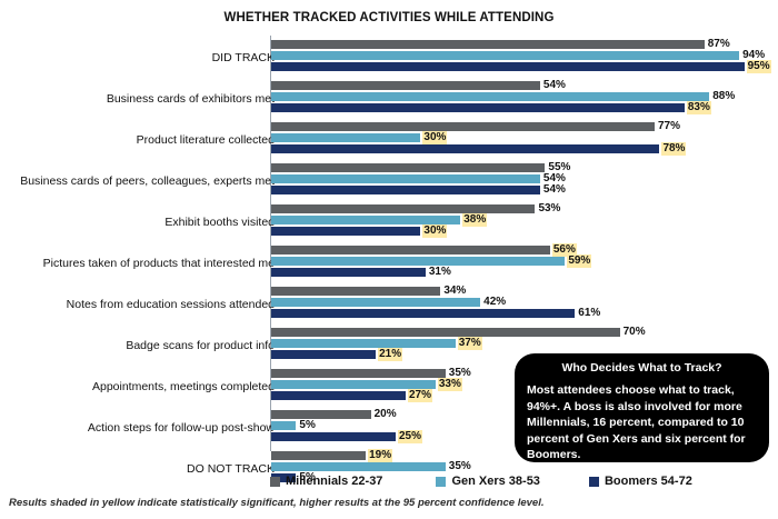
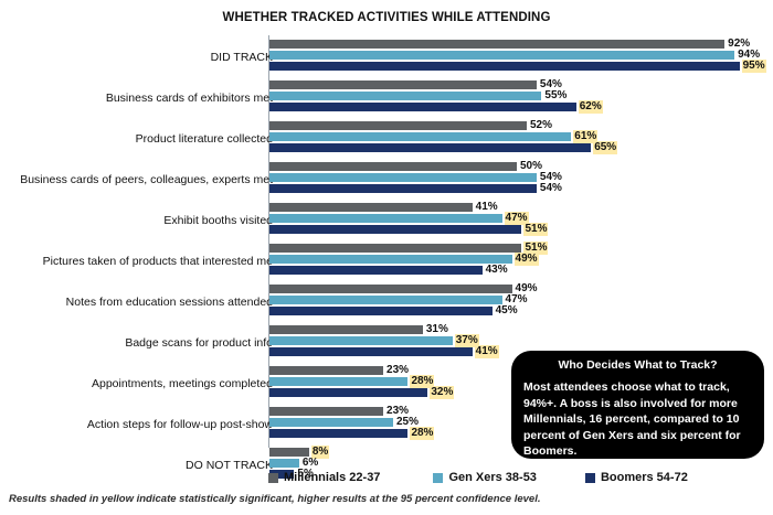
Millennials 22-37/DID TRACK: 87% -> 92%
Gen Xers 38-53/Business cards of exhibitors met: 88% -> 55%
Boomers 54-72/Business cards of exhibitors met: 83% -> 62%
Millennials 22-37/Product literature collected: 77% -> 52%
Gen Xers 38-53/Product literature collected: 30% -> 61%
Boomers 54-72/Product literature collected: 78% -> 65%
Millennials 22-37/Business cards of peers, colleagues, experts met: 55% -> 50%
Millennials 22-37/Exhibit booths visited: 53% -> 41%
Gen Xers 38-53/Exhibit booths visited: 38% -> 47%
Boomers 54-72/Exhibit booths visited: 30% -> 51%
Millennials 22-37/Pictures taken of products that interested me: 56% -> 51%
Gen Xers 38-53/Pictures taken of products that interested me: 59% -> 49%
Boomers 54-72/Pictures taken of products that interested me: 31% -> 43%
Millennials 22-37/Notes from education sessions attended: 34% -> 49%
Gen Xers 38-53/Notes from education sessions attended: 42% -> 47%
Boomers 54-72/Notes from education sessions attended: 61% -> 45%
Millennials 22-37/Badge scans for product info: 70% -> 31%
Boomers 54-72/Badge scans for product info: 21% -> 41%
Millennials 22-37/Appointments, meetings completed: 35% -> 23%
Gen Xers 38-53/Appointments, meetings completed: 33% -> 28%
Boomers 54-72/Appointments, meetings completed: 27% -> 32%
Millennials 22-37/Action steps for follow-up post-show: 20% -> 23%
Gen Xers 38-53/Action steps for follow-up post-show: 5% -> 25%
Boomers 54-72/Action steps for follow-up post-show: 25% -> 28%
Millennials 22-37/DO NOT TRACK: 19% -> 8%
Gen Xers 38-53/DO NOT TRACK: 35% -> 6%
